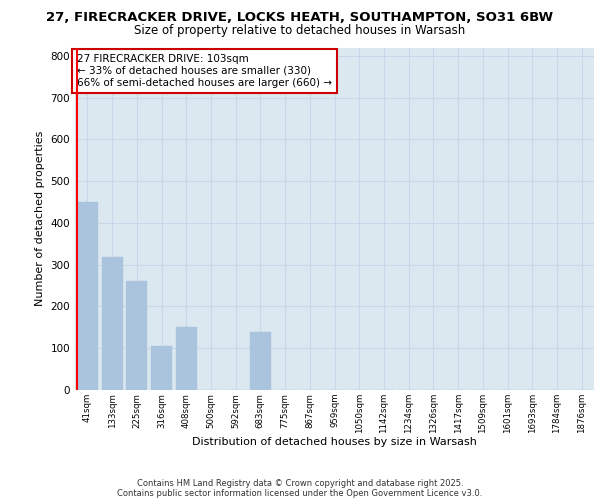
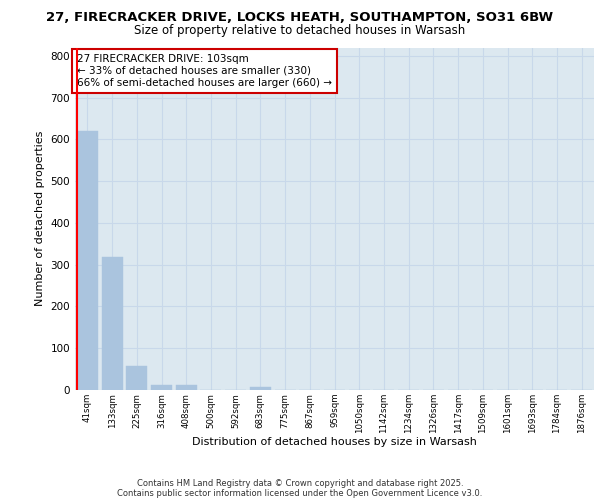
41sqm: 450 -> 620
225sqm: 260 -> 57
316sqm: 105 -> 12
408sqm: 150 -> 12
683sqm: 140 -> 8
